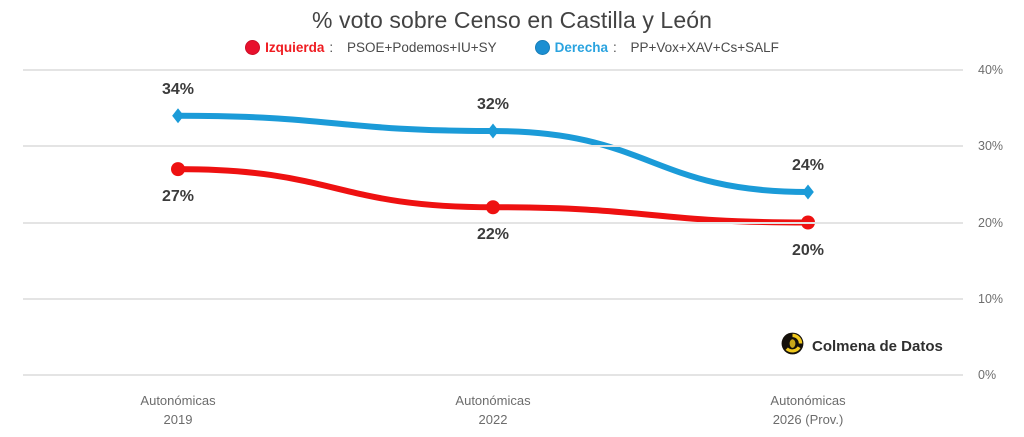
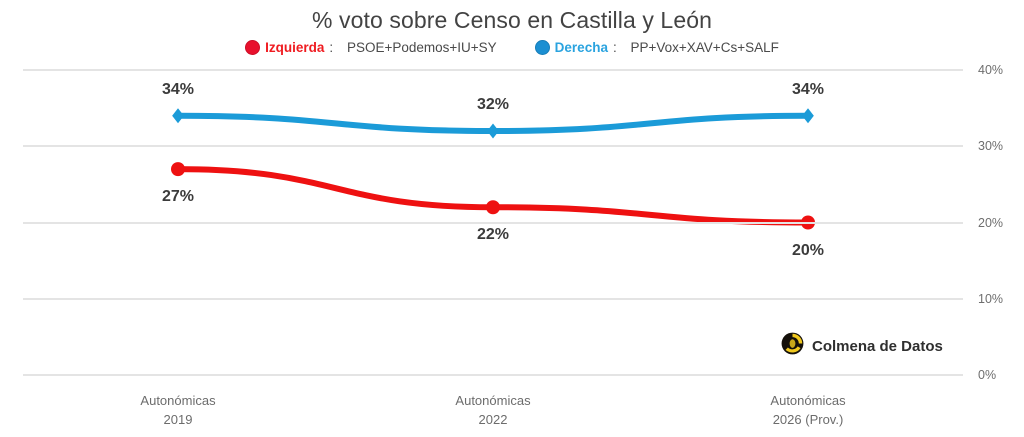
Derecha/Autonómicas 2026 (Prov.): 24% -> 34%
